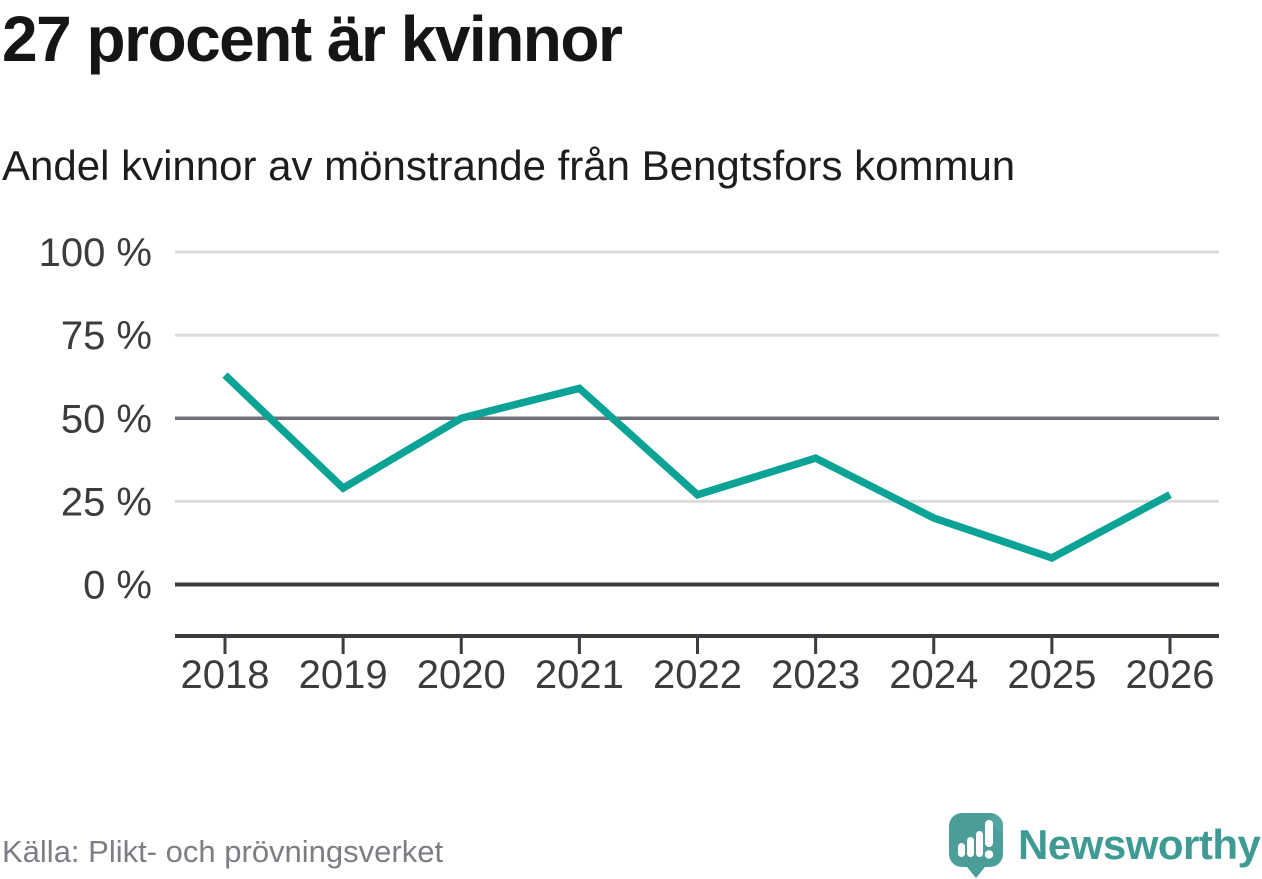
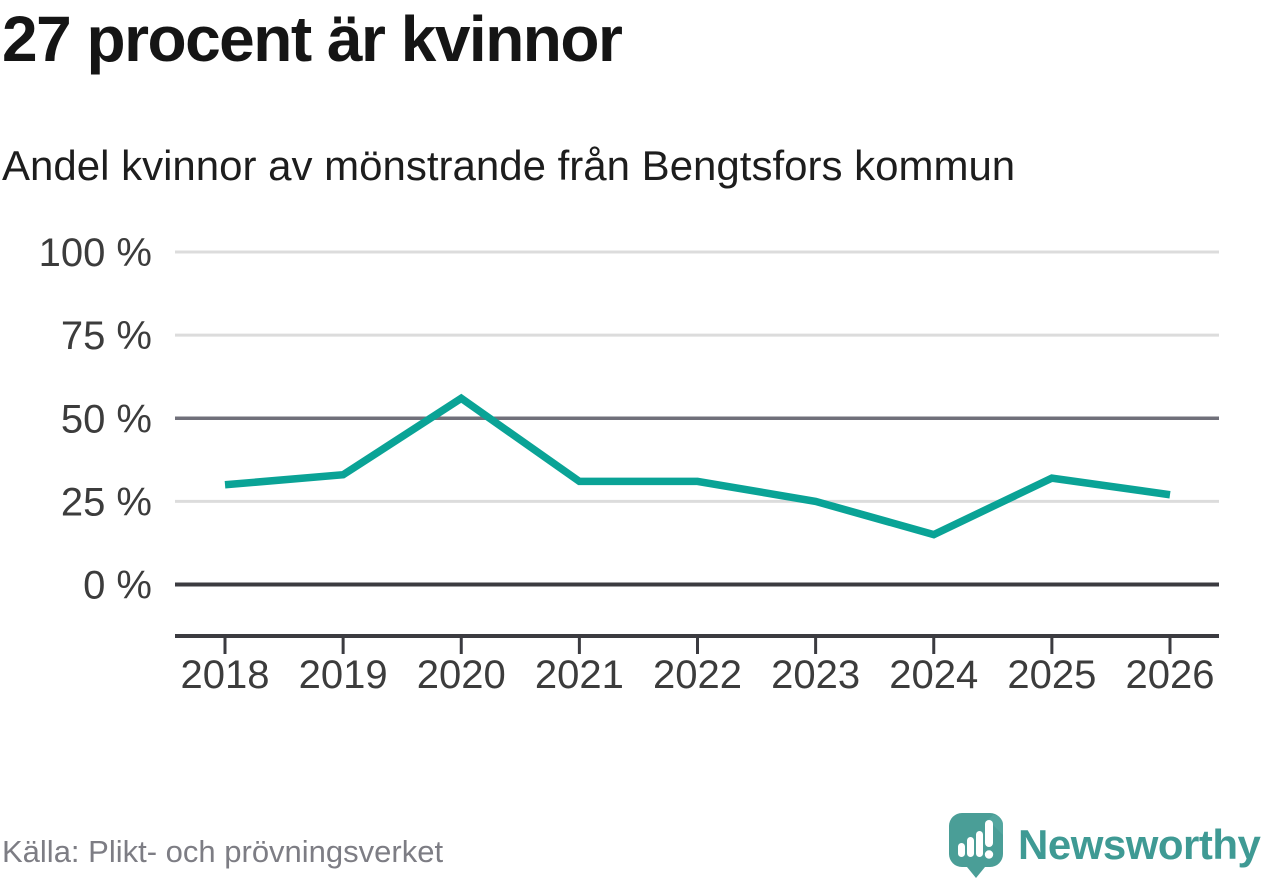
2018: 63% -> 30%
2019: 29% -> 33%
2020: 50% -> 56%
2021: 59% -> 31%
2022: 27% -> 31%
2023: 38% -> 25%
2024: 20% -> 15%
2025: 8% -> 32%
